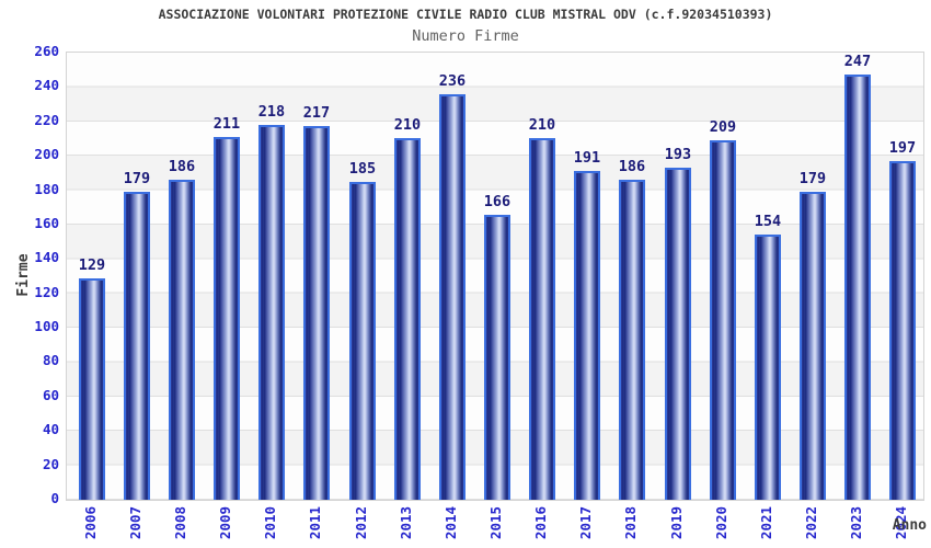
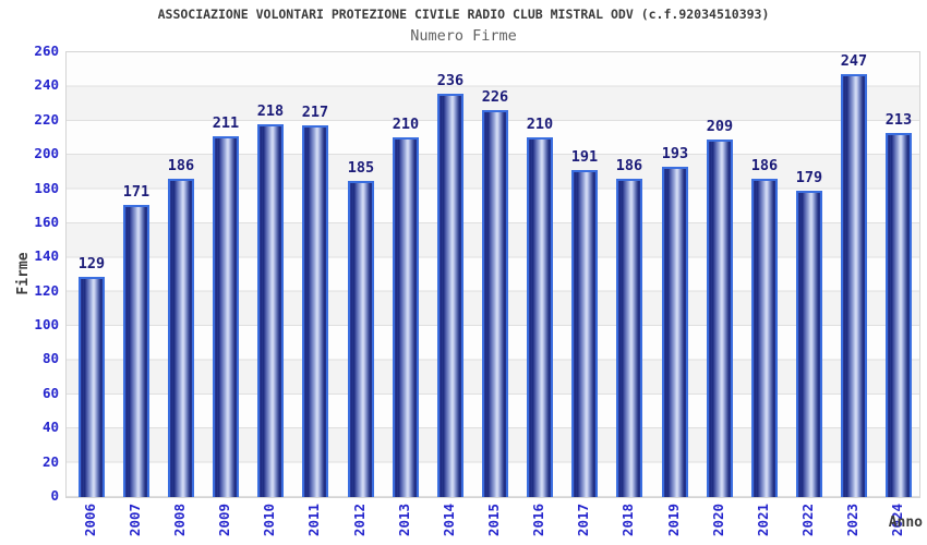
2007: 179 -> 171
2015: 166 -> 226
2021: 154 -> 186
2024: 197 -> 213
